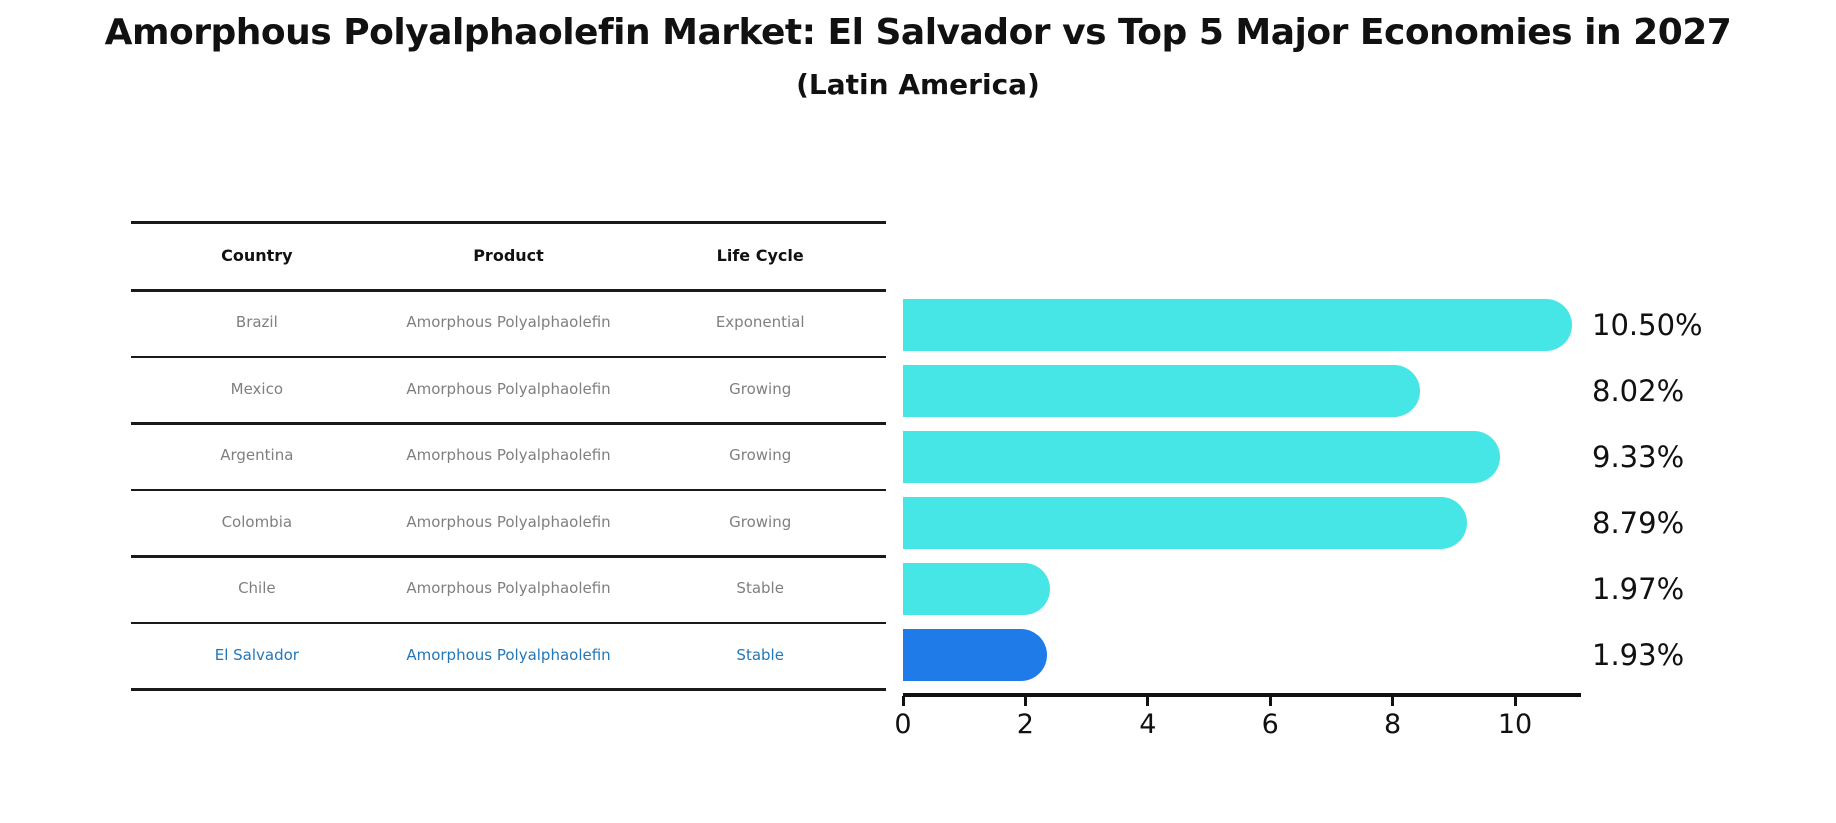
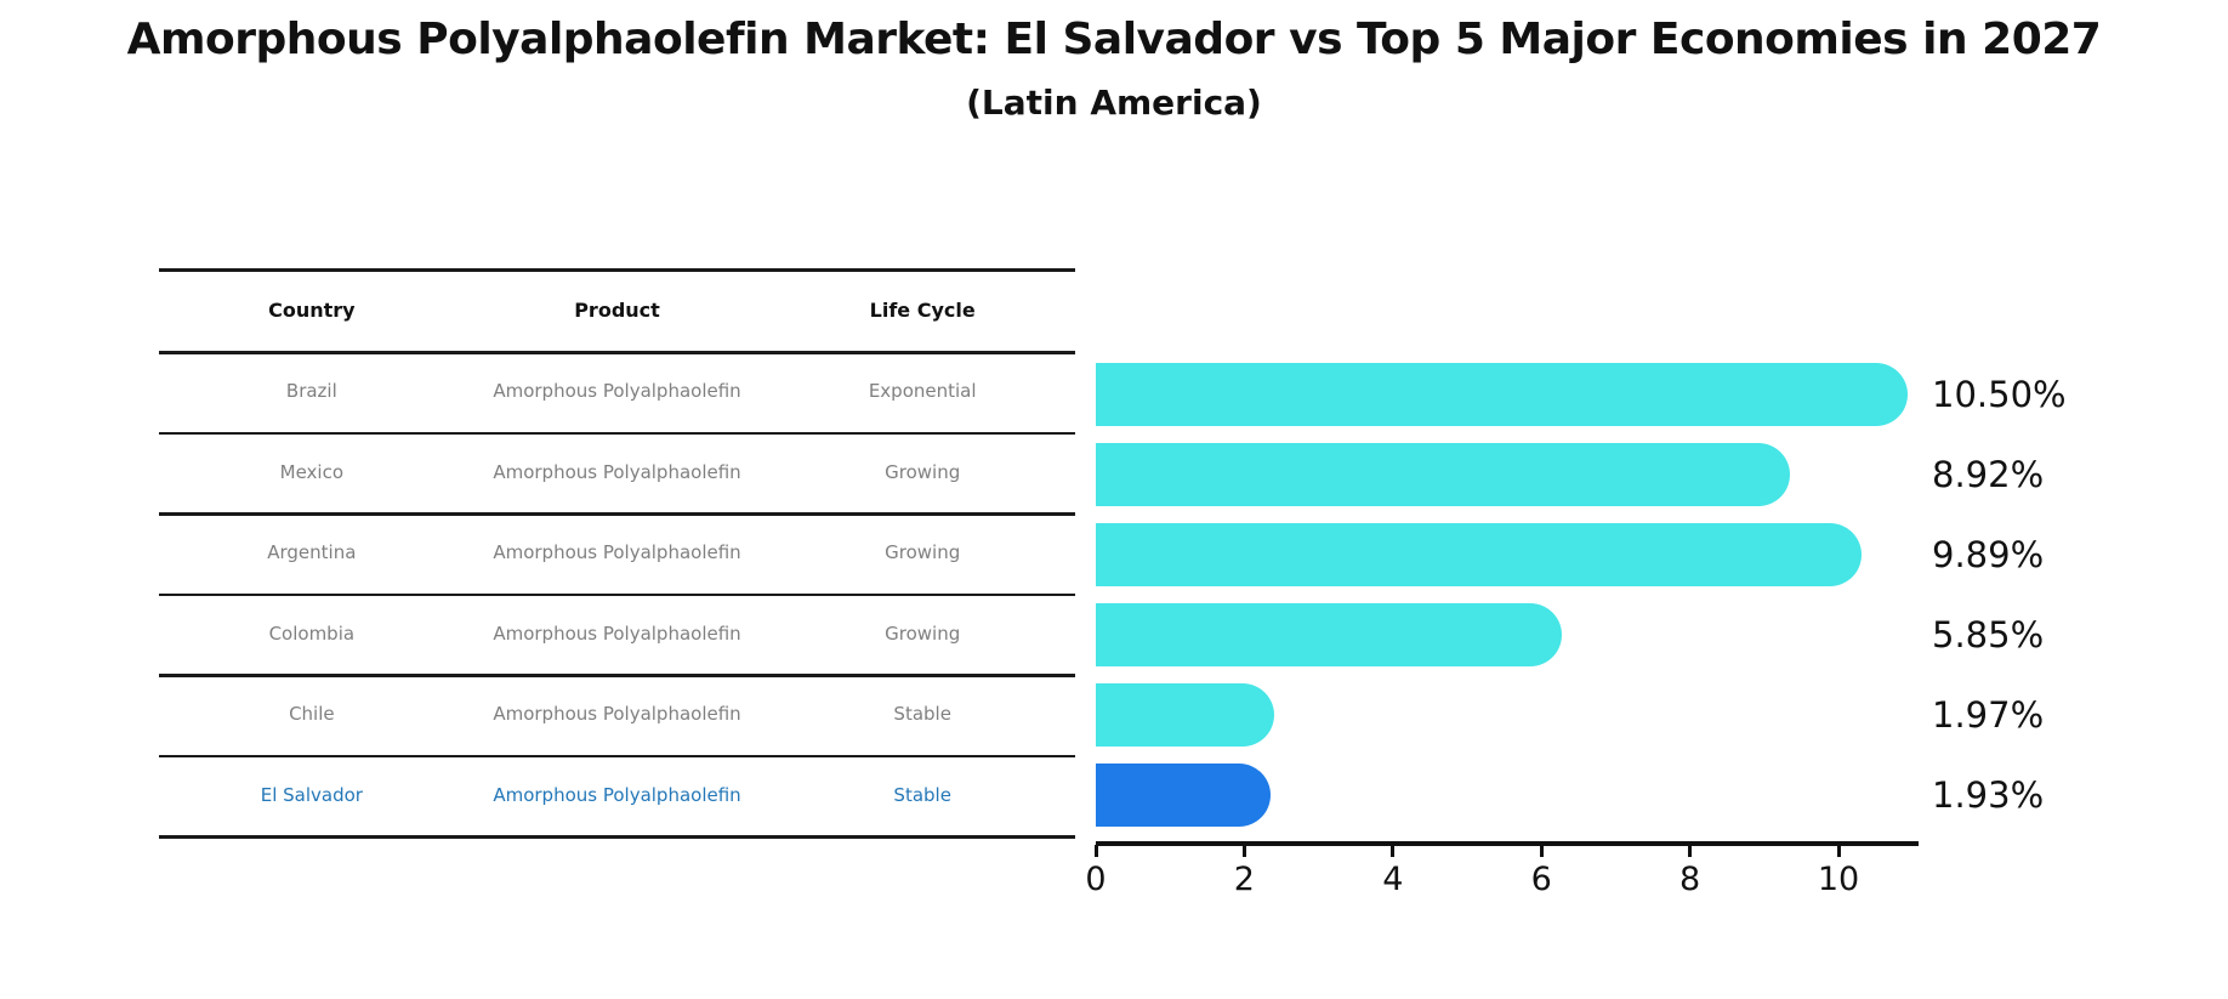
Mexico: 8.02% -> 8.92%
Argentina: 9.33% -> 9.89%
Colombia: 8.79% -> 5.85%
